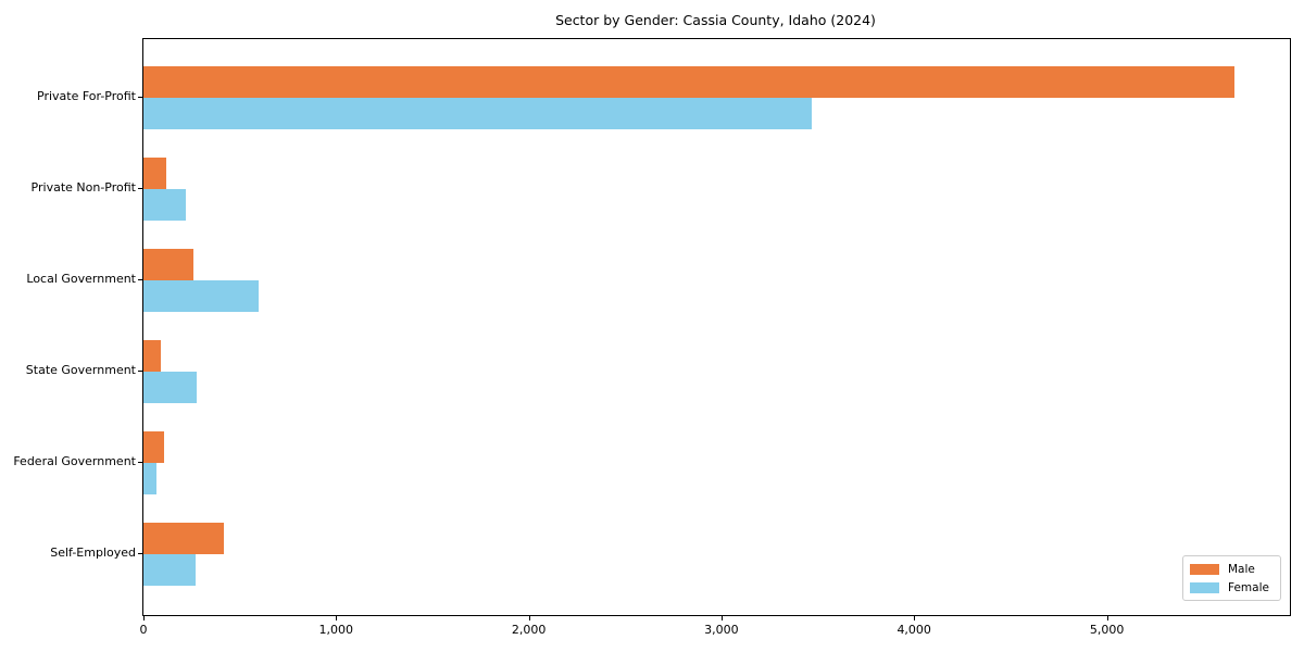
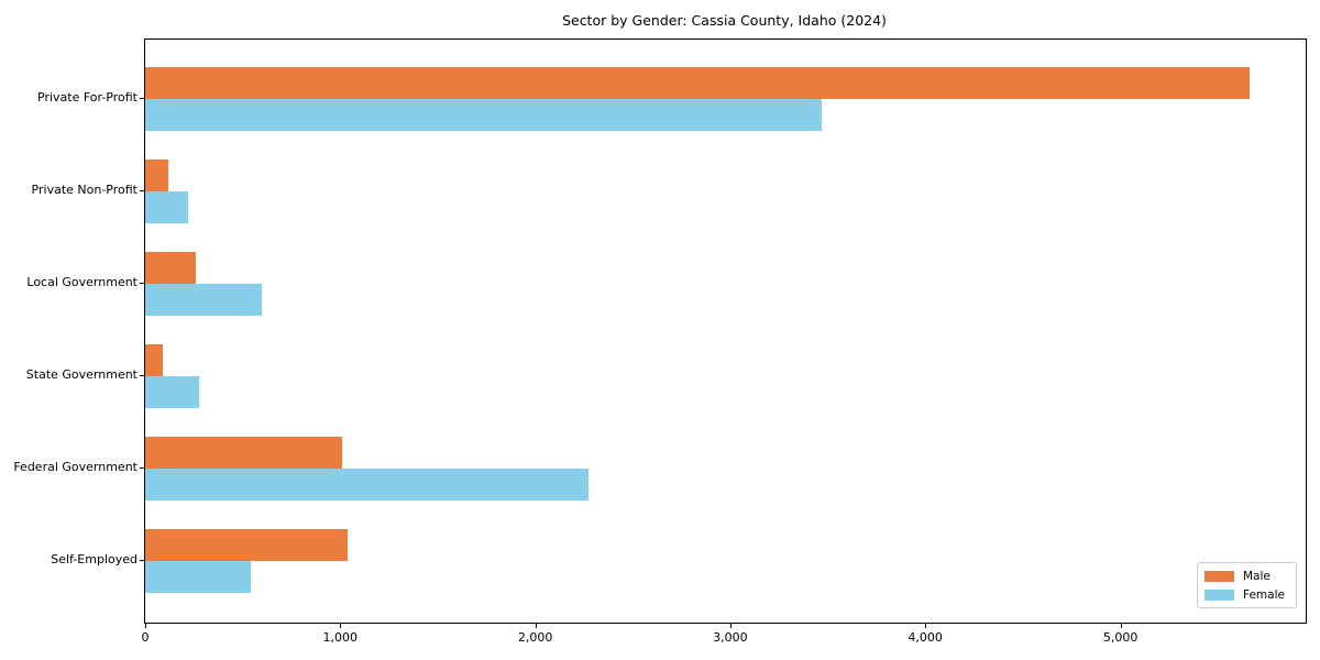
Male/Federal Government: 100 -> 1010
Female/Federal Government: 60 -> 2270
Male/Self-Employed: 420 -> 1040
Female/Self-Employed: 270 -> 540
